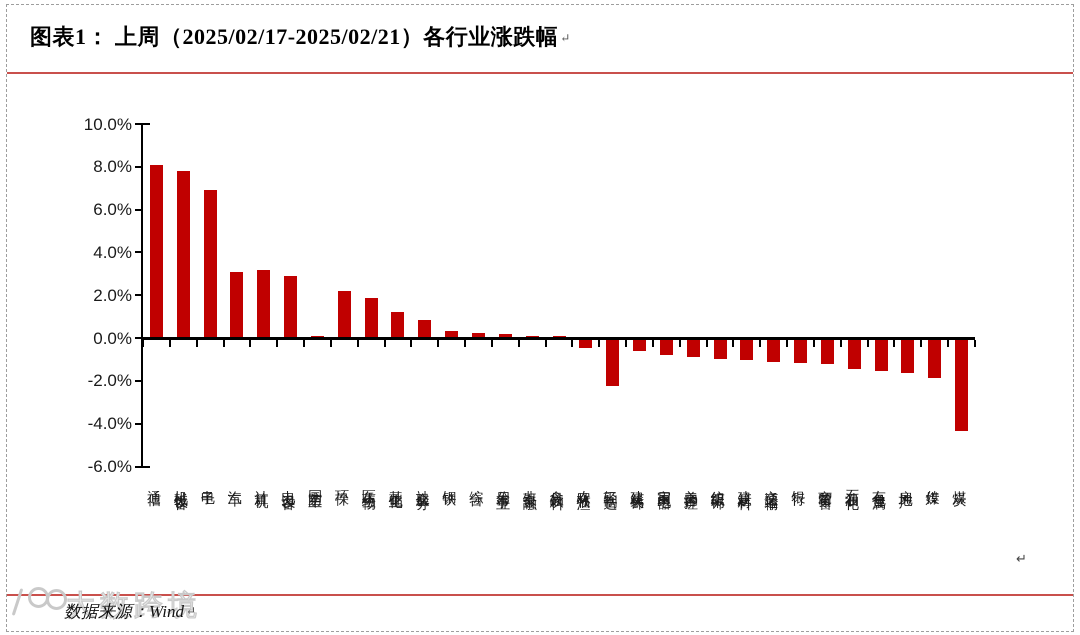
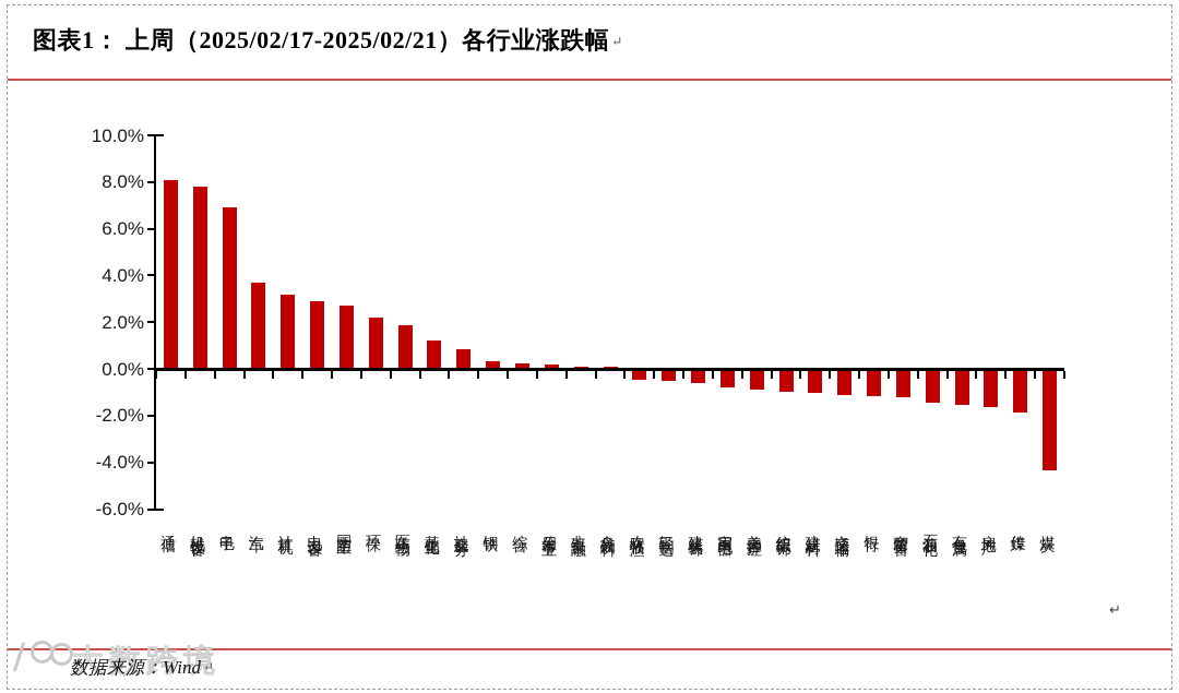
汽车: 3.1% -> 3.7%
国防军工: 0.1% -> 2.7%
轻工制造: -2.2% -> -0.5%
